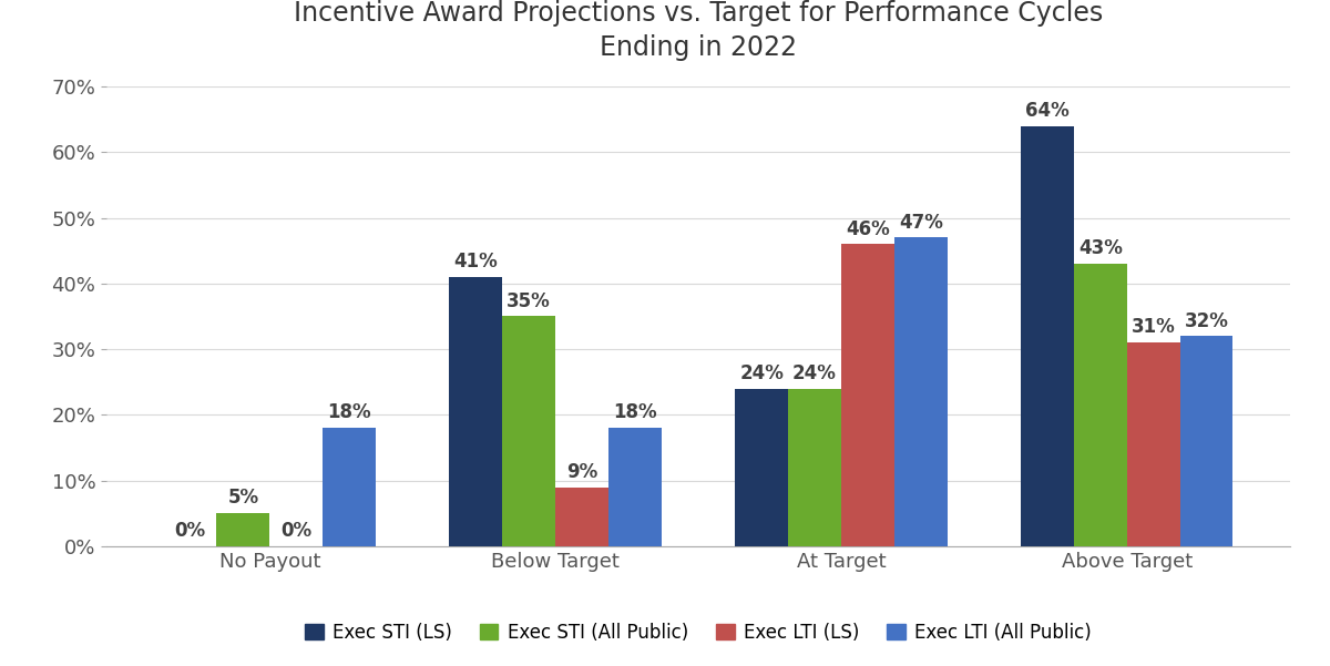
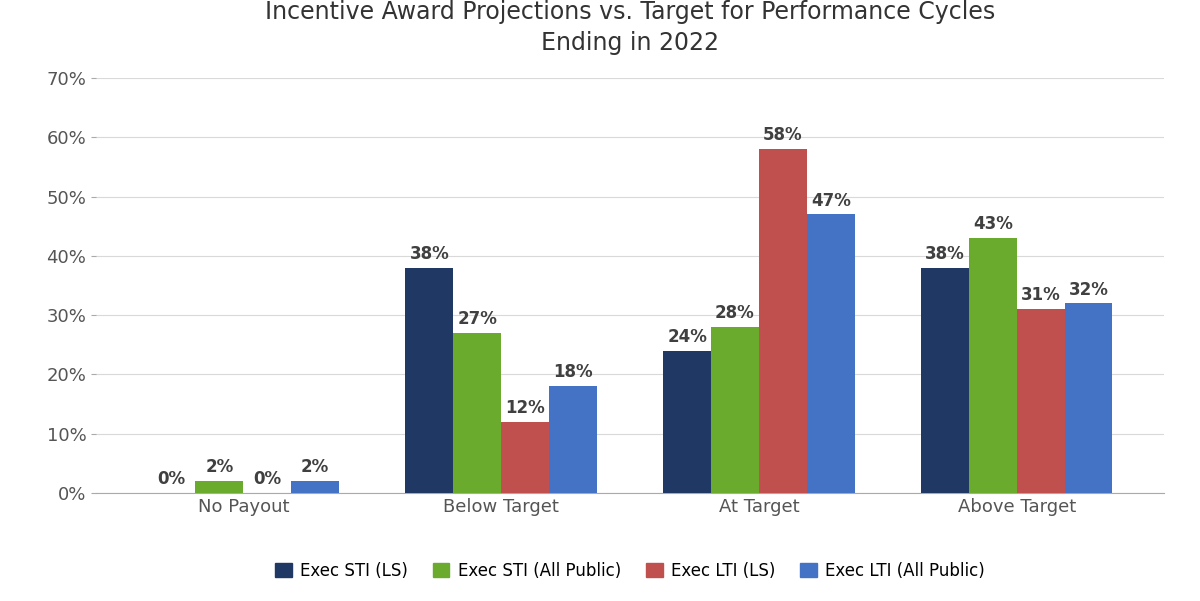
Exec STI (All Public)/No Payout: 5% -> 2%
Exec LTI (All Public)/No Payout: 18% -> 2%
Exec STI (LS)/Below Target: 41% -> 38%
Exec STI (All Public)/Below Target: 35% -> 27%
Exec LTI (LS)/Below Target: 9% -> 12%
Exec STI (All Public)/At Target: 24% -> 28%
Exec LTI (LS)/At Target: 46% -> 58%
Exec STI (LS)/Above Target: 64% -> 38%
